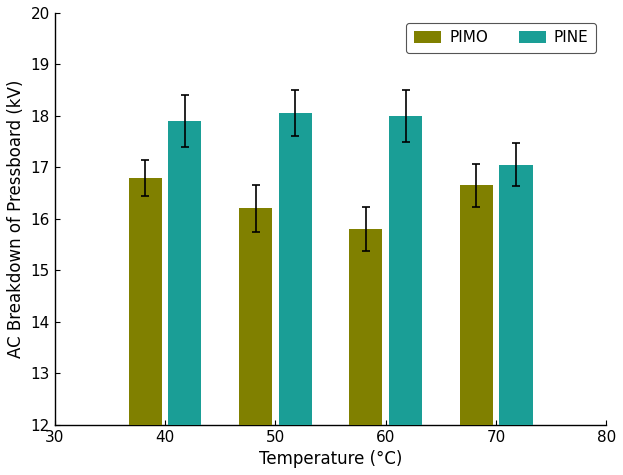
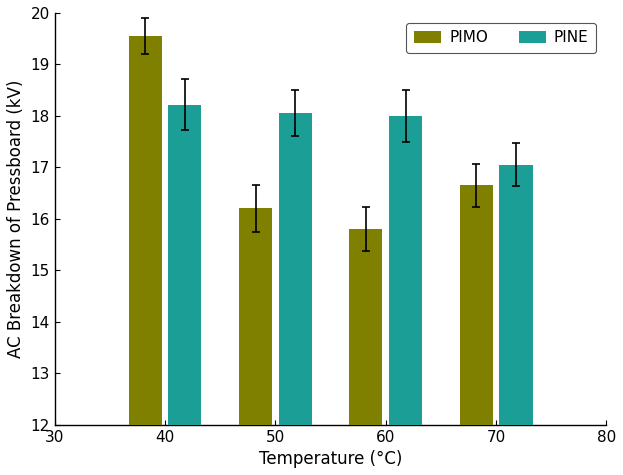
PIMO/40: 16.80 -> 19.56
PINE/40: 17.90 -> 18.22
